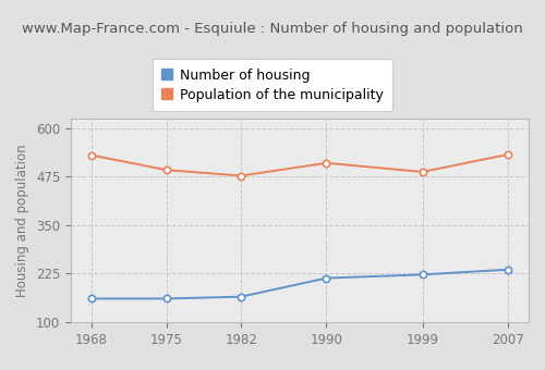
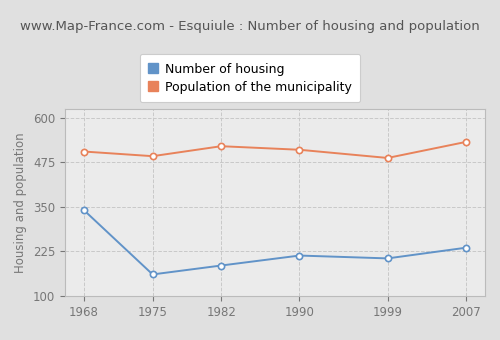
Number of housing/1968: 160 -> 340
Population of the municipality/1968: 530 -> 505
Number of housing/1982: 165 -> 185
Population of the municipality/1982: 477 -> 520
Number of housing/1999: 222 -> 205
